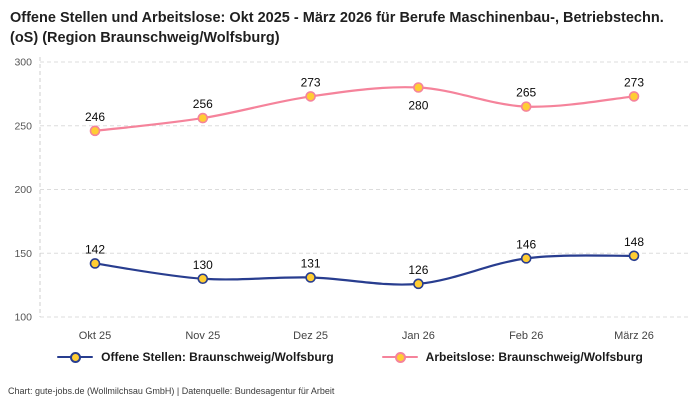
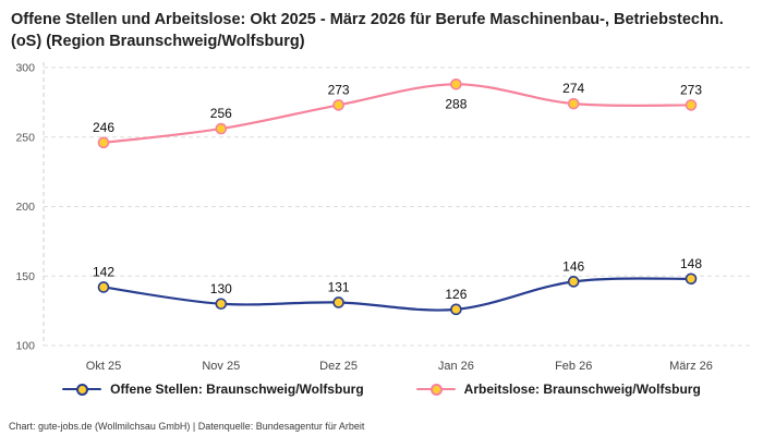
Arbeitslose: Braunschweig/Wolfsburg/Jan 26: 280 -> 288
Arbeitslose: Braunschweig/Wolfsburg/Feb 26: 265 -> 274
